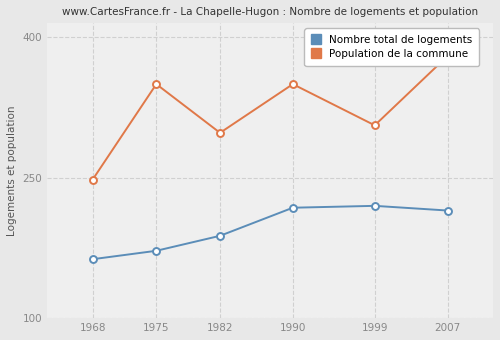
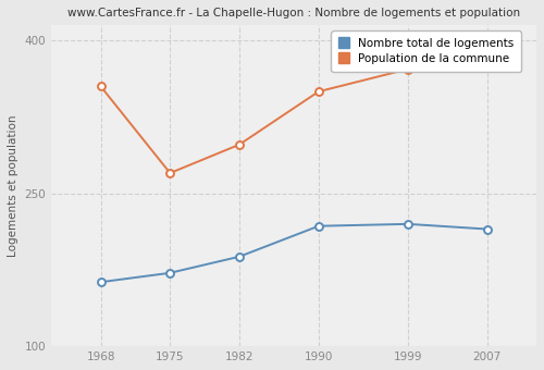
Population de la commune/1968: 248 -> 355
Population de la commune/1975: 350 -> 270
Population de la commune/1999: 306 -> 372
